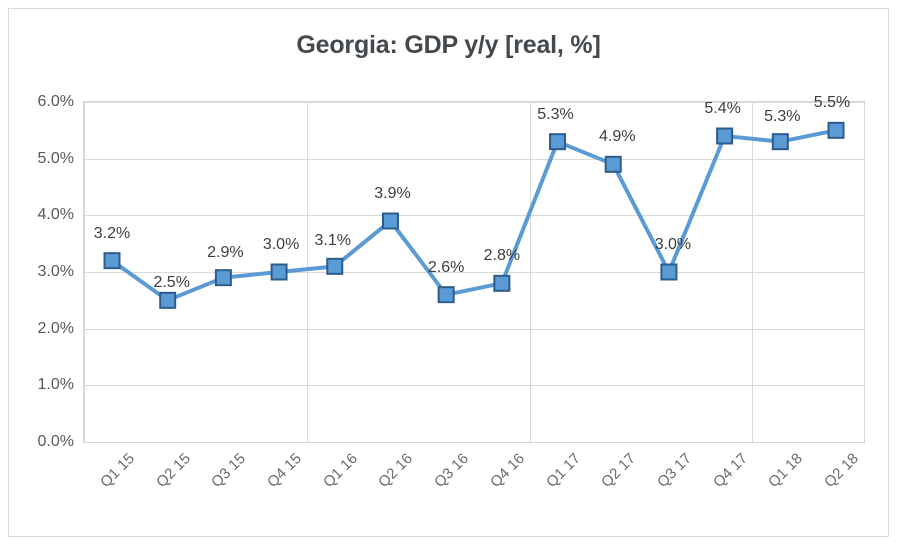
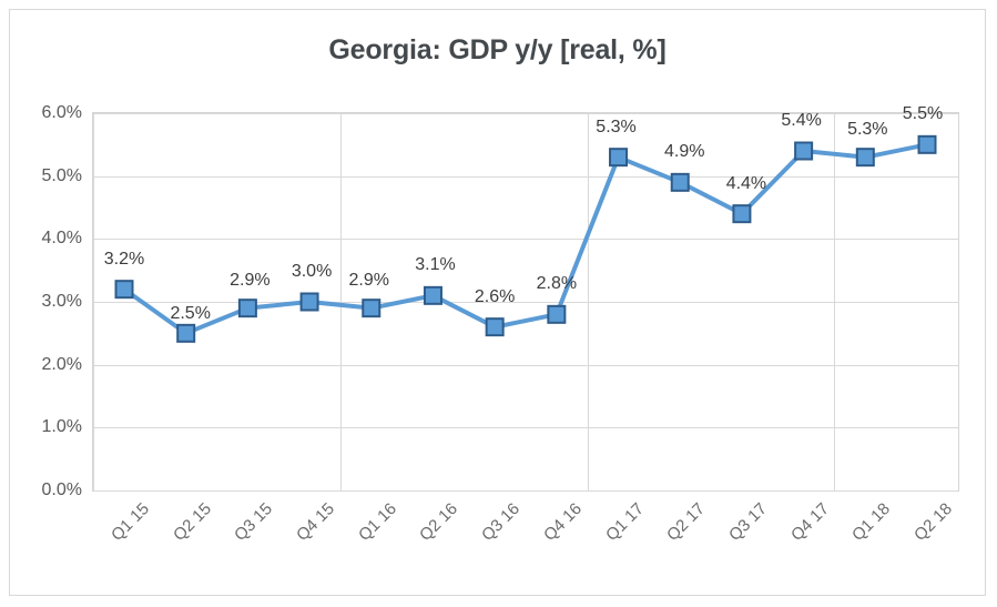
Q1 16: 3.1% -> 2.9%
Q2 16: 3.9% -> 3.1%
Q3 17: 3.0% -> 4.4%
